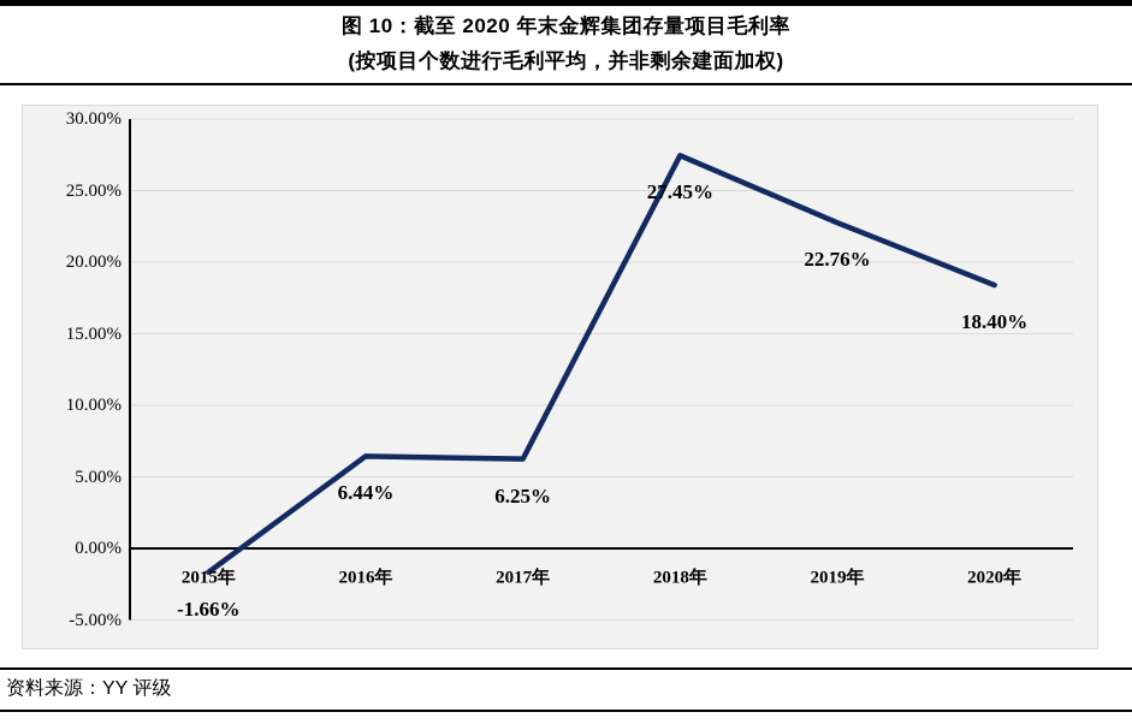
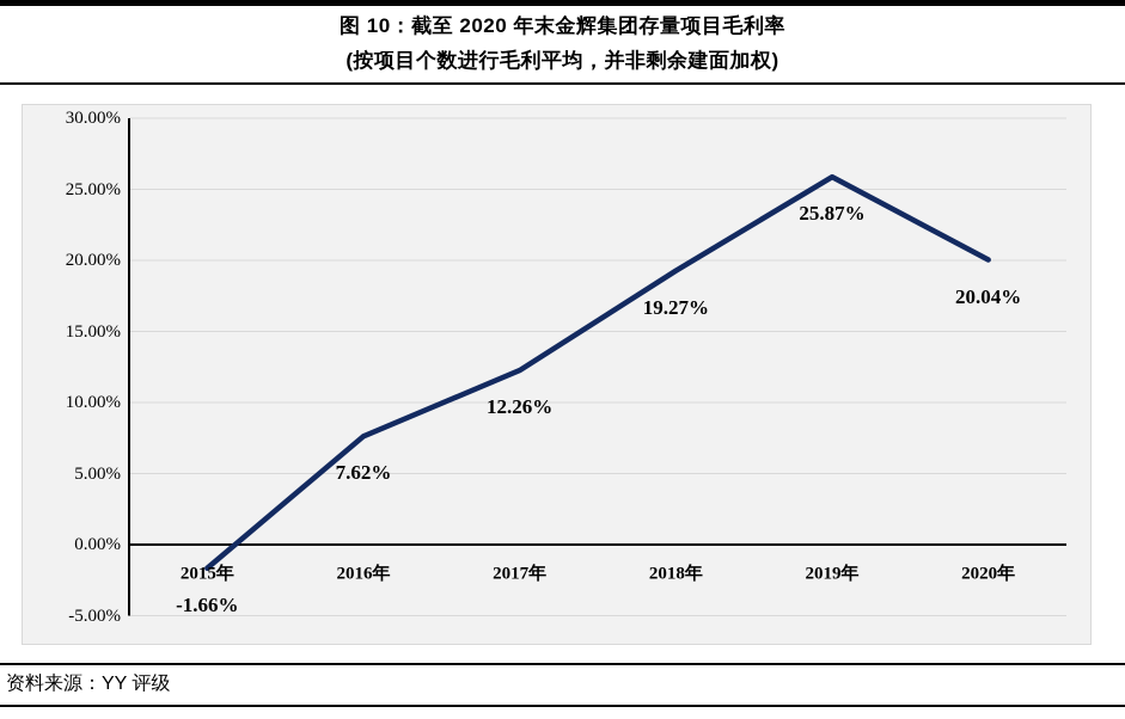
2016年: 6.44% -> 7.62%
2017年: 6.25% -> 12.26%
2018年: 27.45% -> 19.27%
2019年: 22.76% -> 25.87%
2020年: 18.40% -> 20.04%
